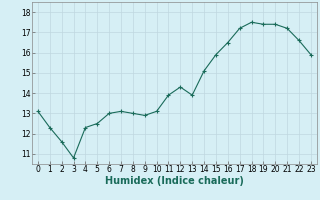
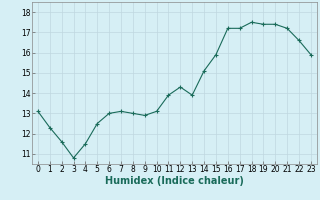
4: 12.3 -> 11.5
16: 16.5 -> 17.2
